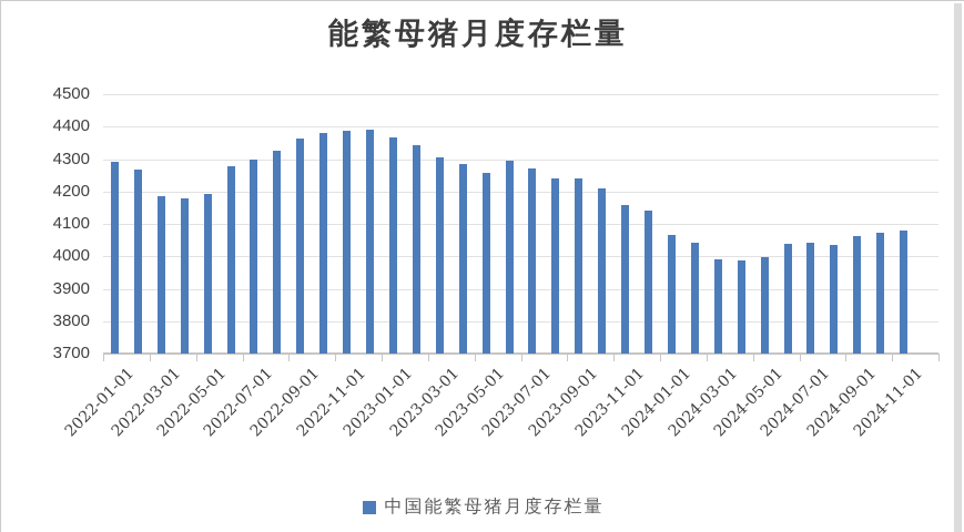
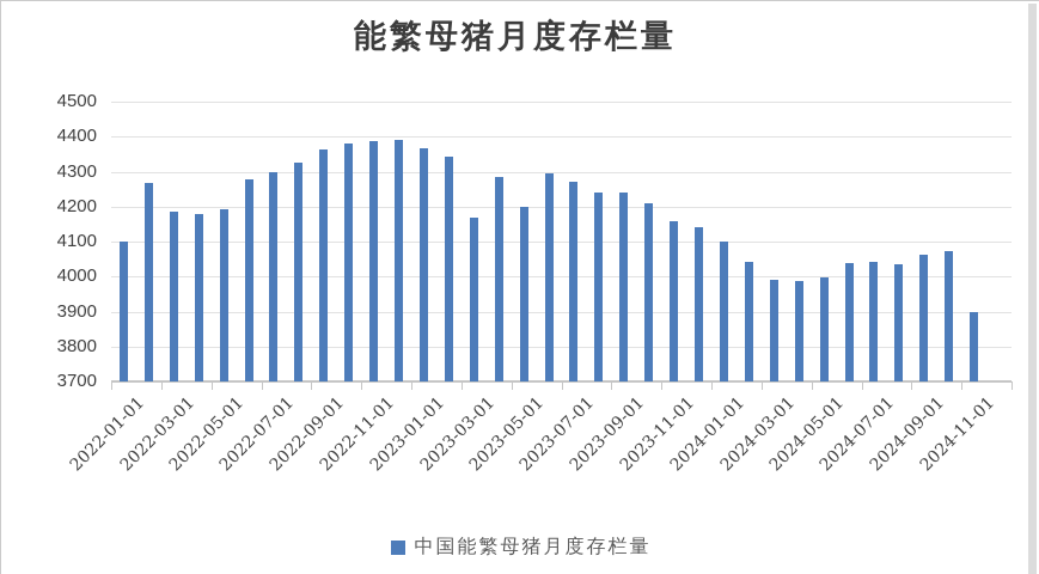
2022-01-01: 4290 -> 4100
2023-03-01: 4300 -> 4170
2023-05-01: 4260 -> 4200
2024-01-01: 4070 -> 4100
2024-11-01: 4080 -> 3900
